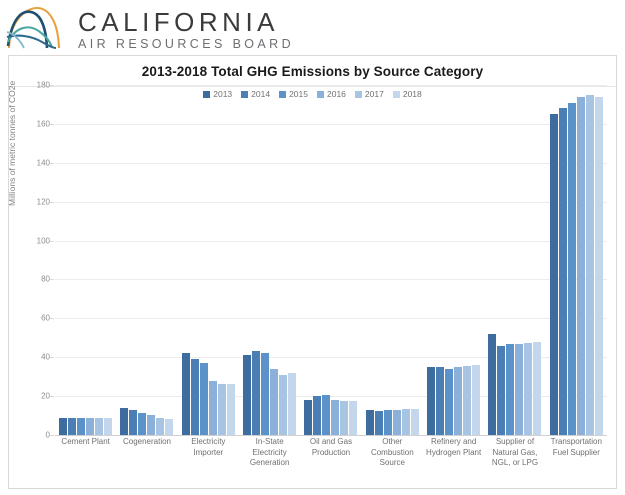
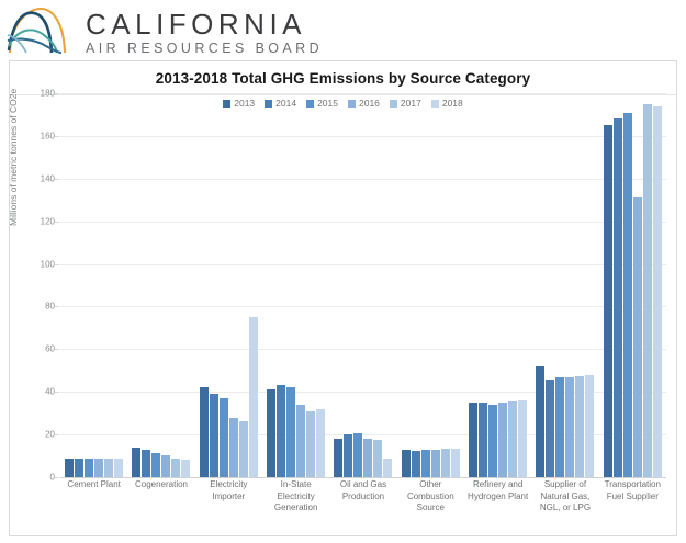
2018/Electricity Importer: 26 -> 75
2018/Oil and Gas Production: 18 -> 9
2016/Transportation Fuel Supplier: 174 -> 131
